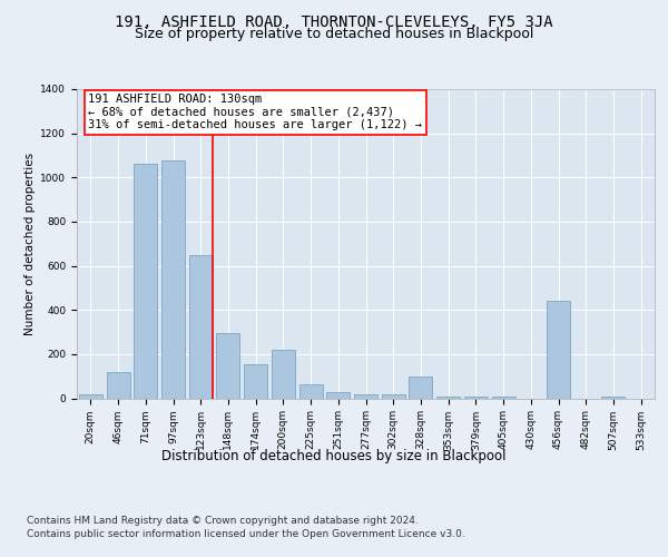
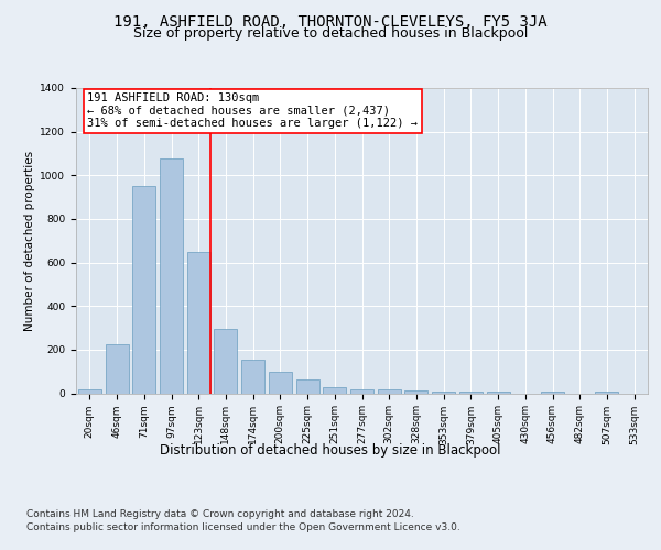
46sqm: 120 -> 220
71sqm: 1060 -> 950
200sqm: 220 -> 100
328sqm: 100 -> 20
456sqm: 440 -> 10
